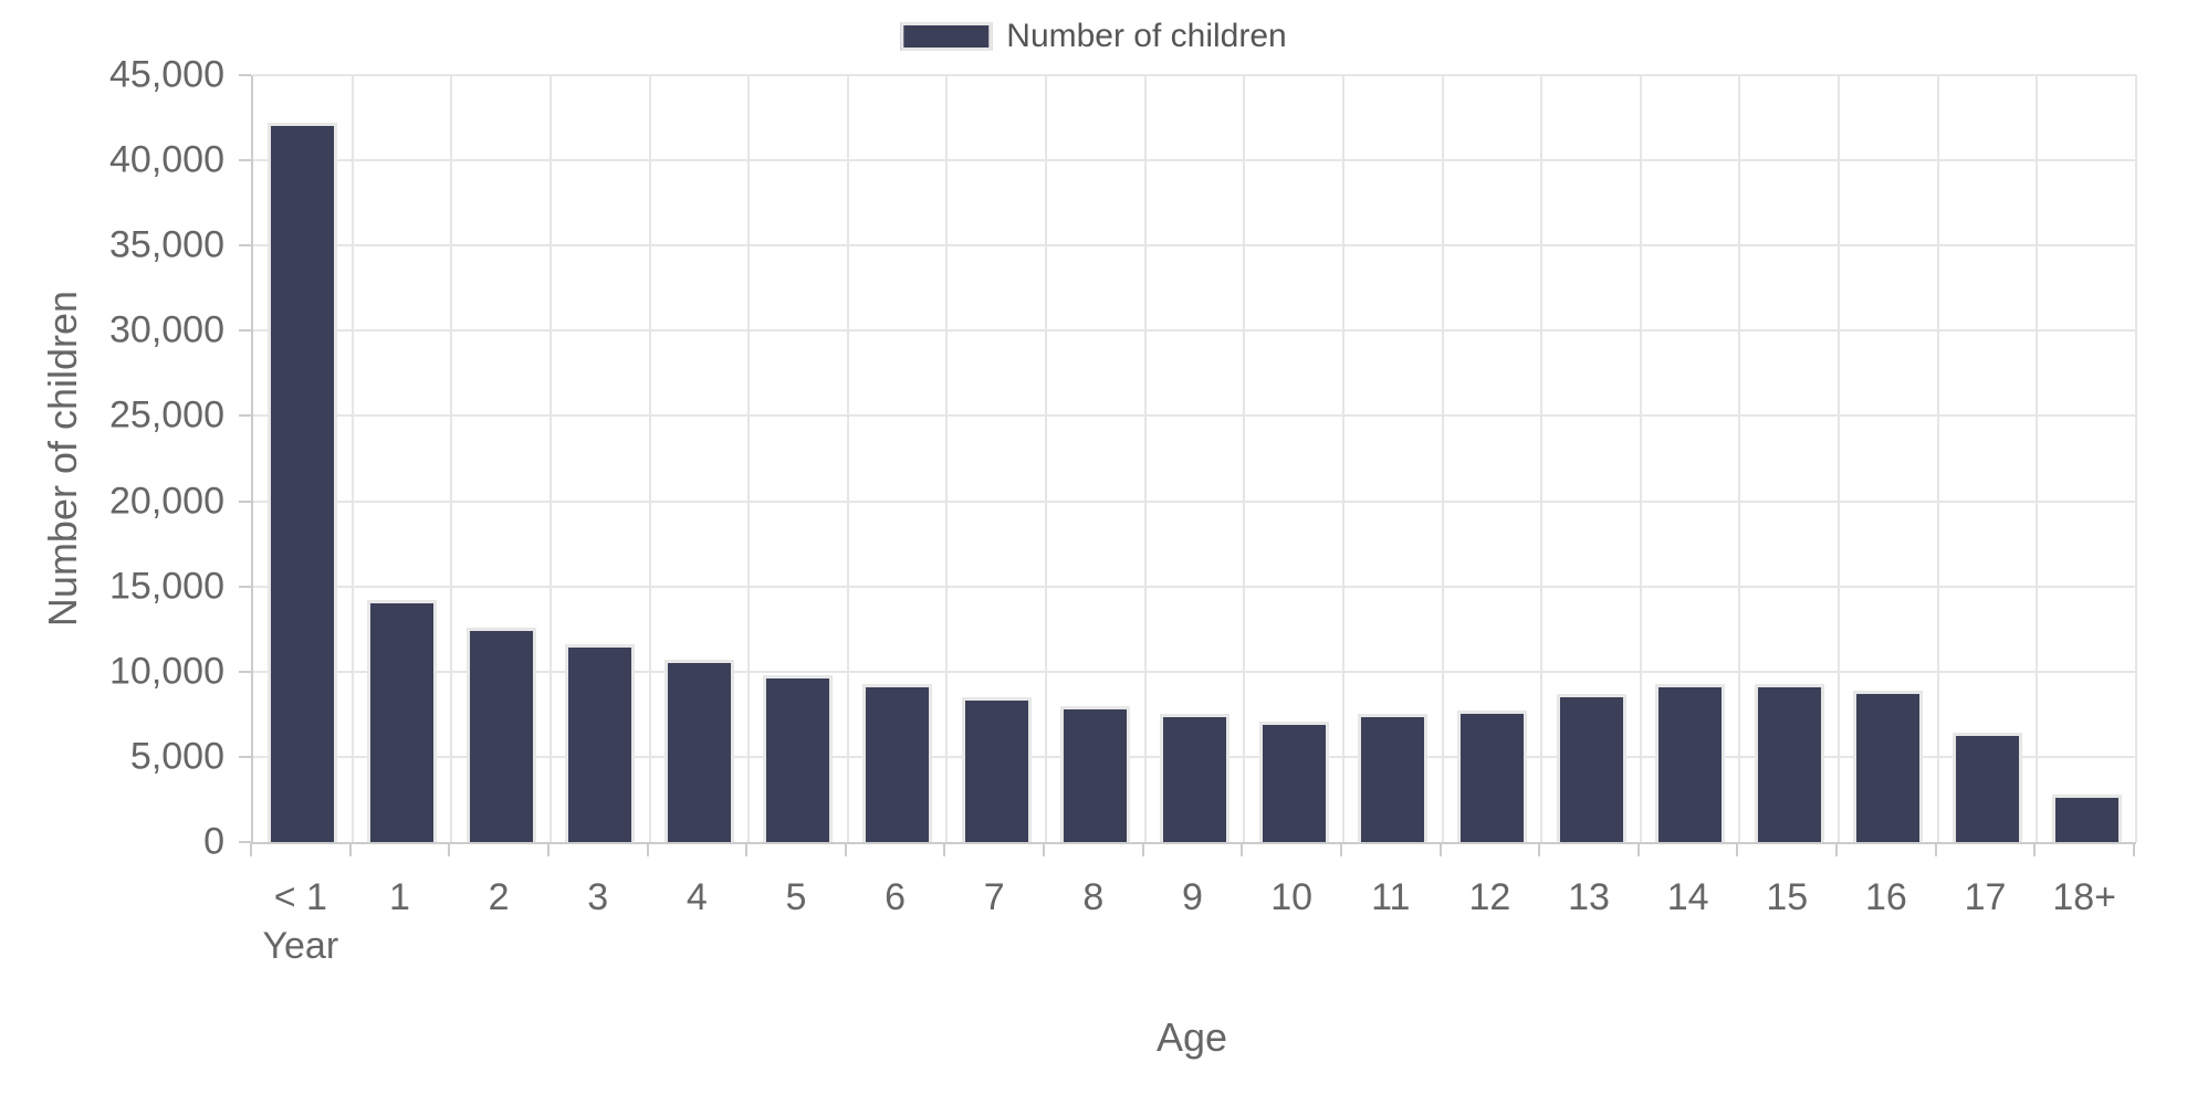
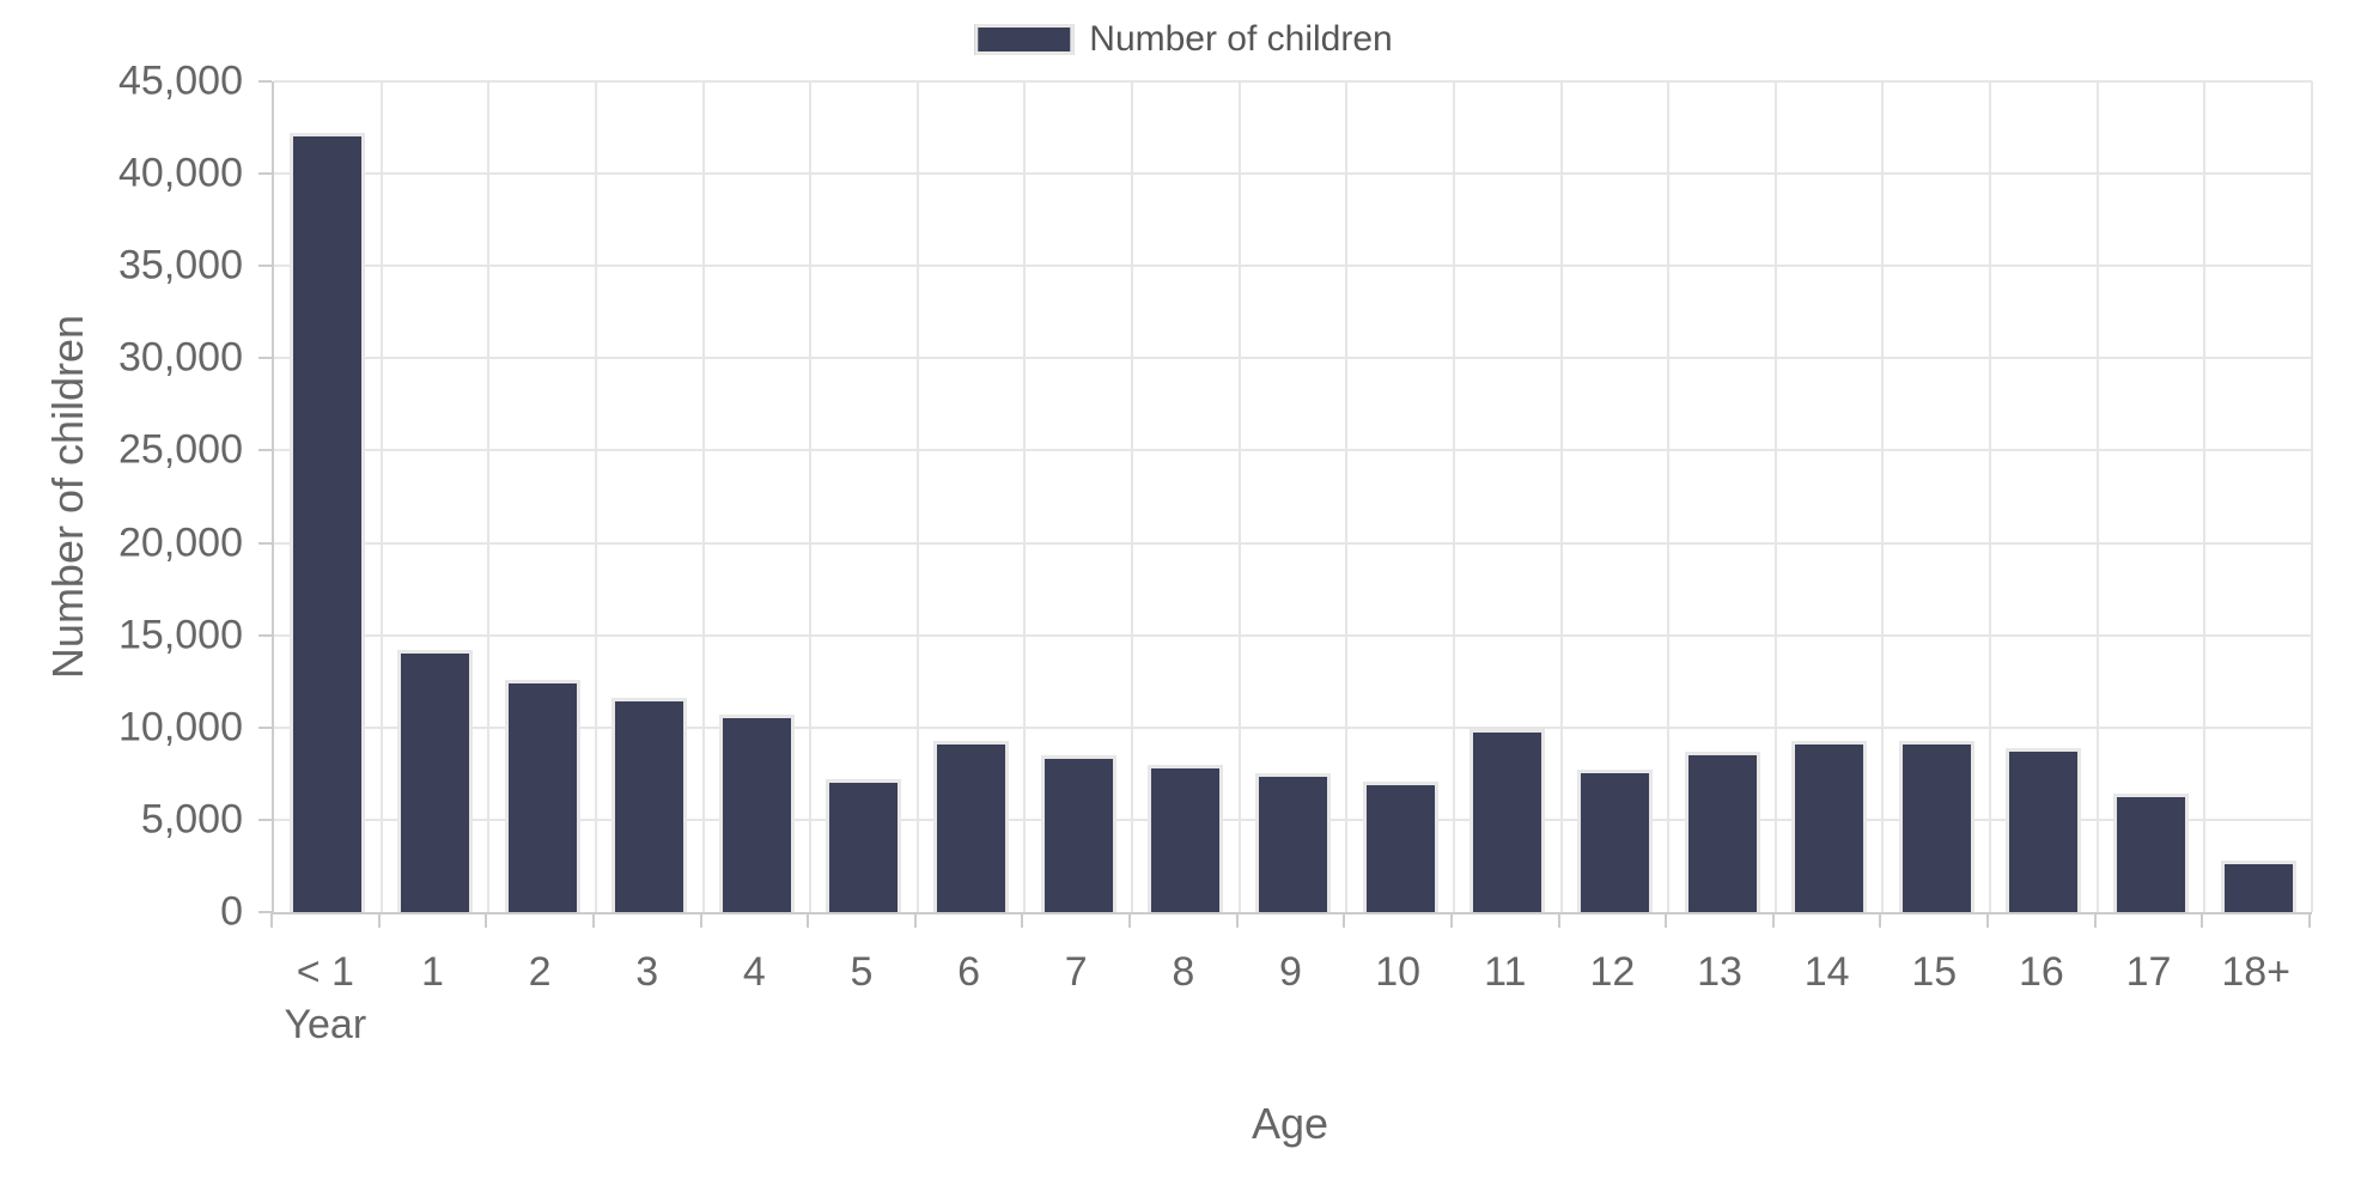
5: 9800 -> 7200
11: 7500 -> 9900
